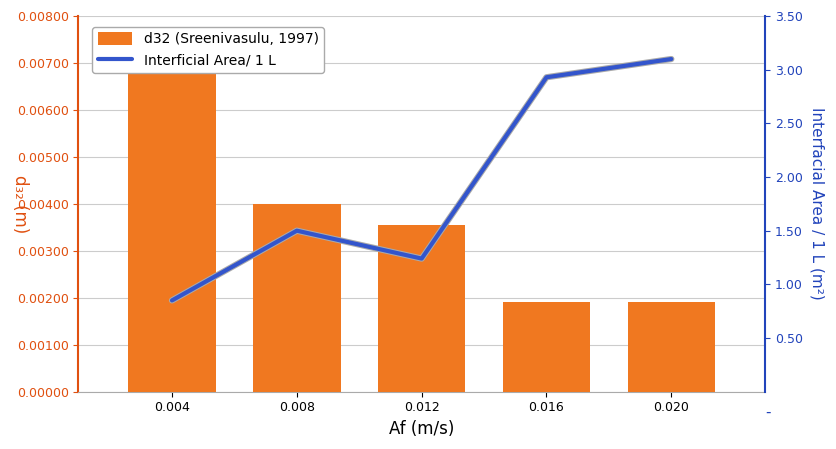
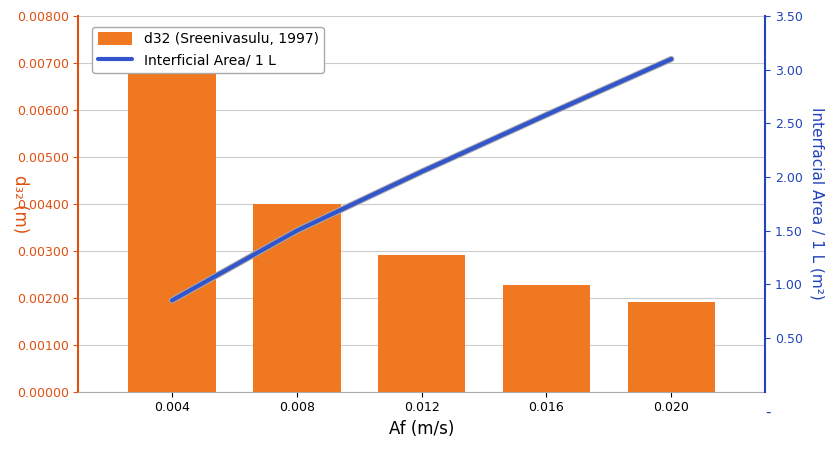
d32 (Sreenivasulu, 1997)/0.012: 0.00355 -> 0.00290
Interficial Area/ 1 L/0.012: 1.24 -> 2.05
d32 (Sreenivasulu, 1997)/0.016: 0.00190 -> 0.00228
Interficial Area/ 1 L/0.016: 2.93 -> 2.58
